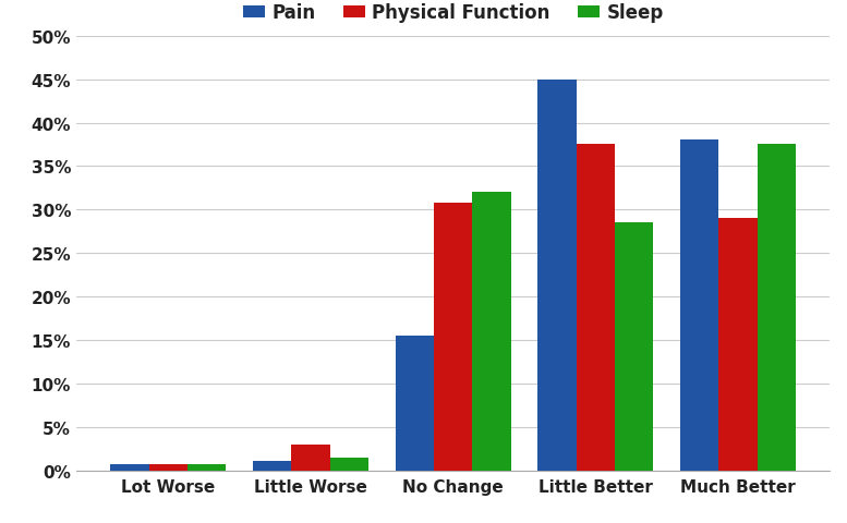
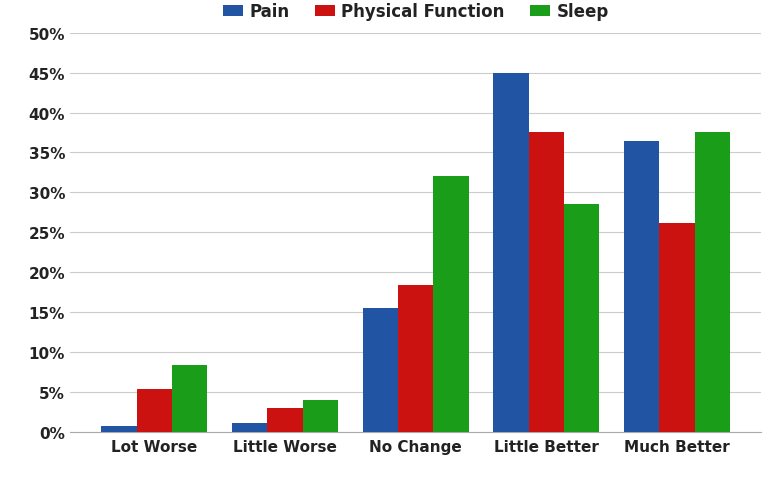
Physical Function/Lot Worse: 0.8% -> 5.4%
Sleep/Lot Worse: 0.7% -> 8.4%
Sleep/Little Worse: 1.5% -> 4.0%
Physical Function/No Change: 30.8% -> 18.4%
Pain/Much Better: 38.0% -> 36.4%
Physical Function/Much Better: 29.0% -> 26.2%
